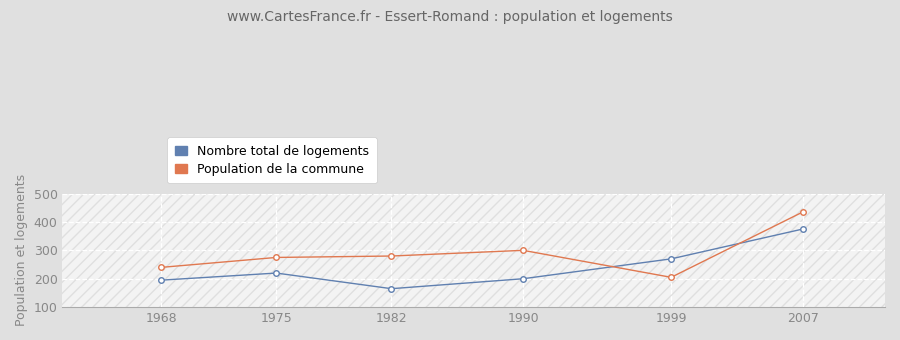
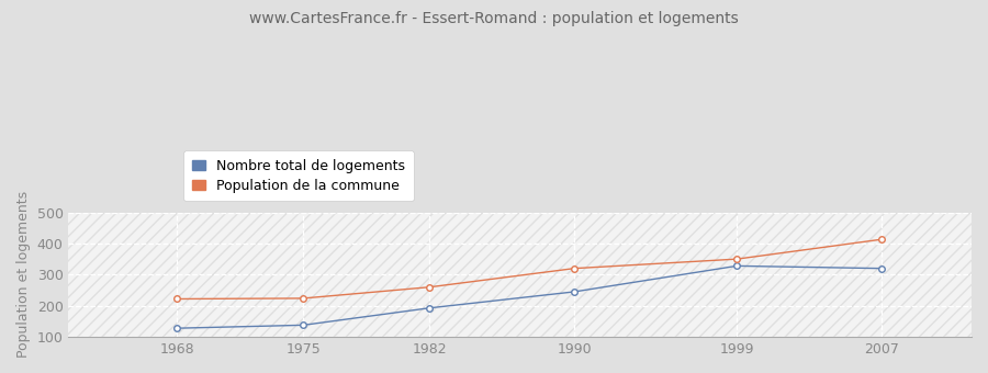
Nombre total de logements/1968: 195 -> 128
Population de la commune/1968: 240 -> 222
Nombre total de logements/1975: 220 -> 138
Population de la commune/1975: 275 -> 224
Nombre total de logements/1982: 165 -> 193
Population de la commune/1982: 280 -> 260
Nombre total de logements/1990: 200 -> 245
Population de la commune/1990: 300 -> 320
Nombre total de logements/1999: 270 -> 328
Population de la commune/1999: 205 -> 350
Nombre total de logements/2007: 375 -> 320
Population de la commune/2007: 435 -> 413
